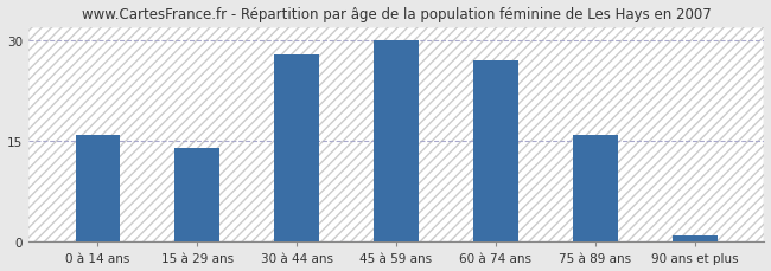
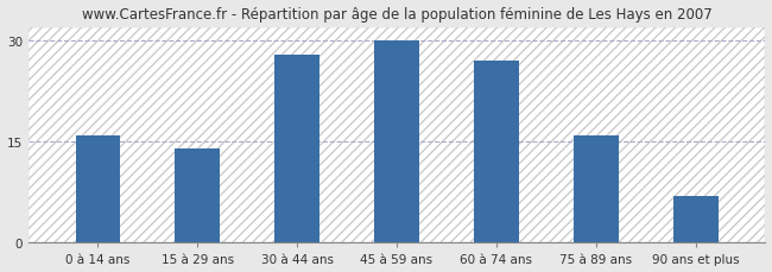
90 ans et plus: 1 -> 7
